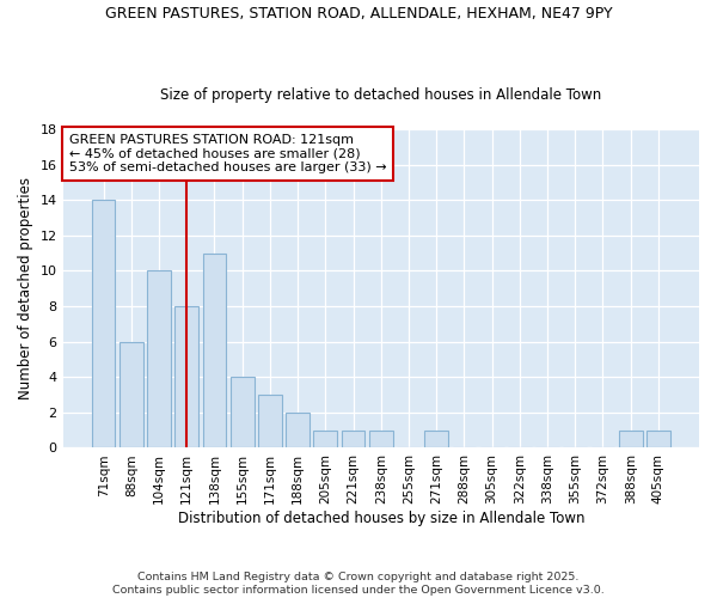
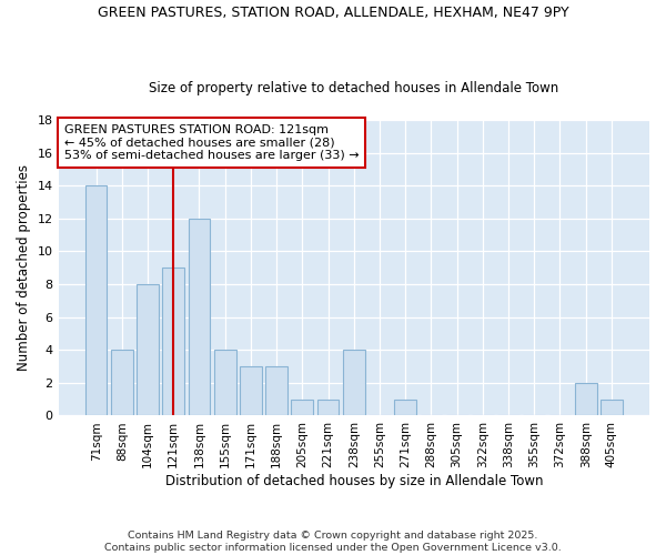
88sqm: 6 -> 4
104sqm: 10 -> 8
121sqm: 8 -> 9
138sqm: 11 -> 12
188sqm: 2 -> 3
238sqm: 1 -> 4
388sqm: 1 -> 2
